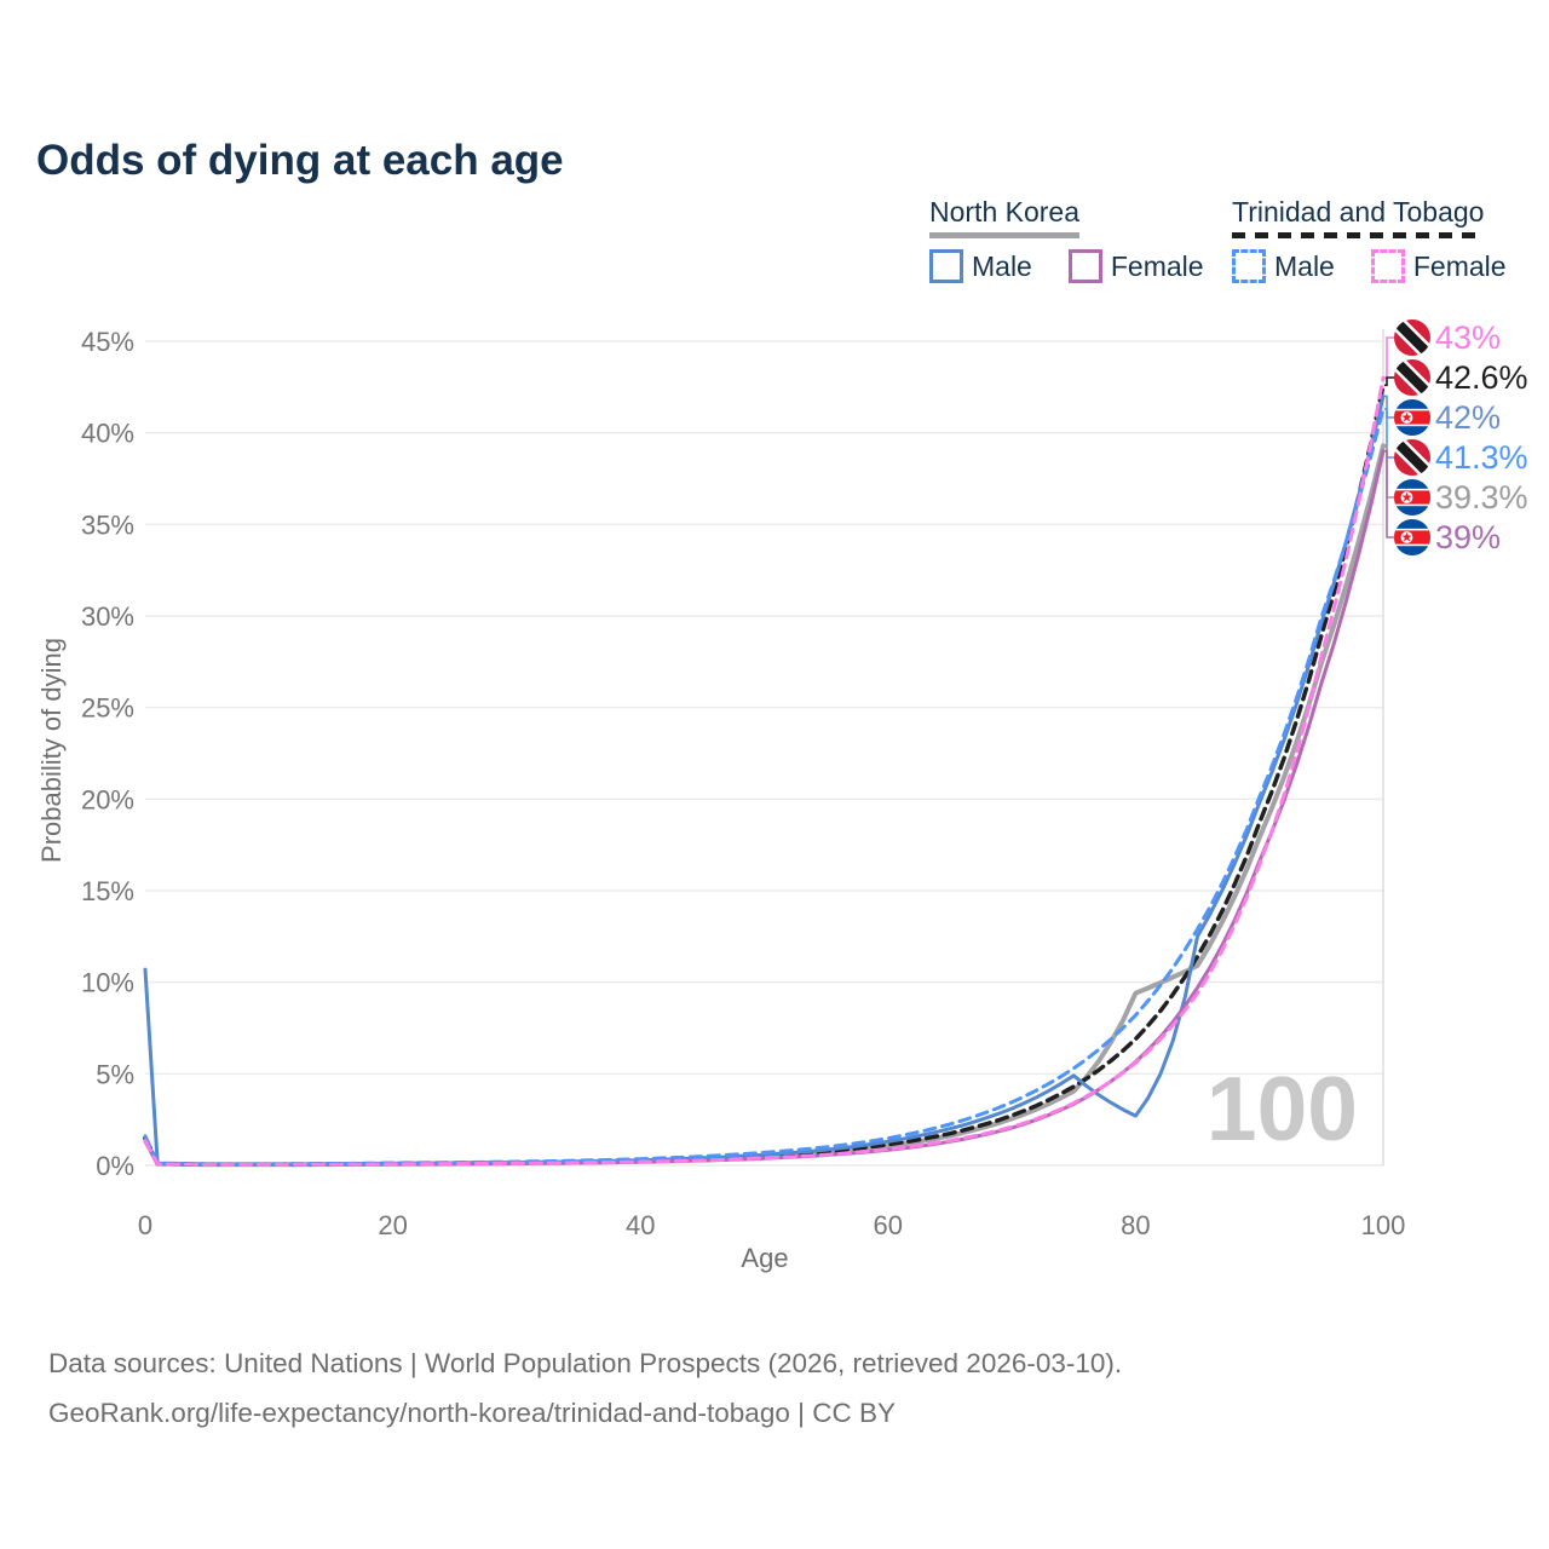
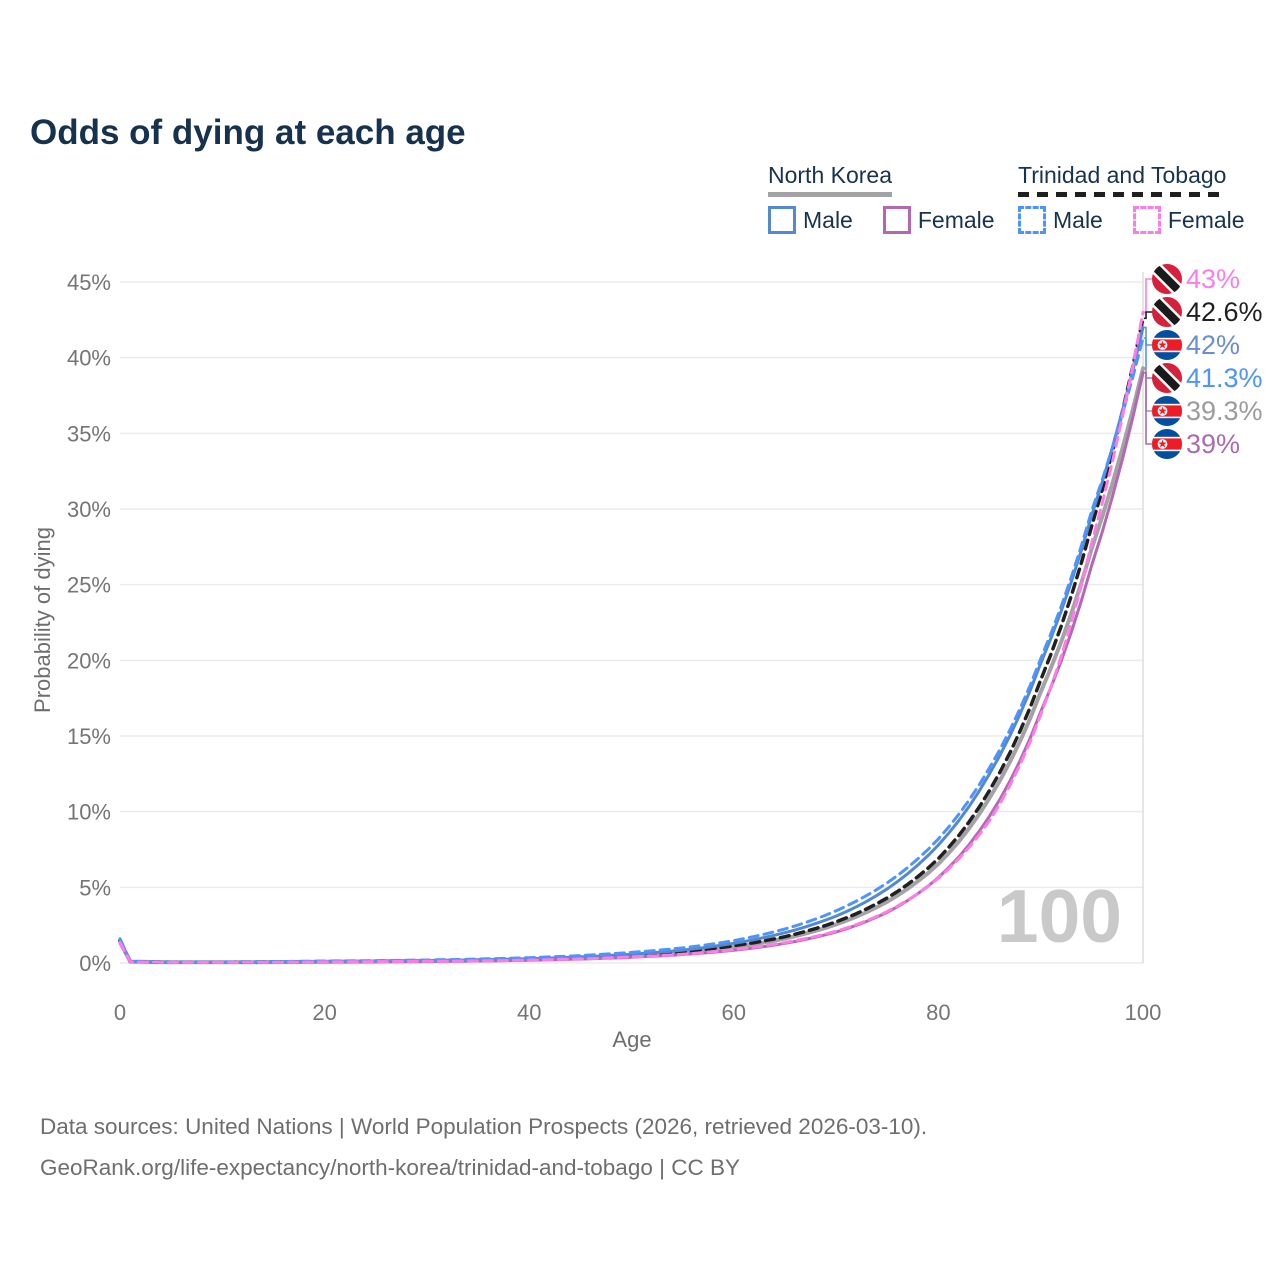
North Korea Male/0: 10.7% -> 1.6%
North Korea/80: 9.4% -> 6.5%
North Korea Male/80: 2.7% -> 7.8%
